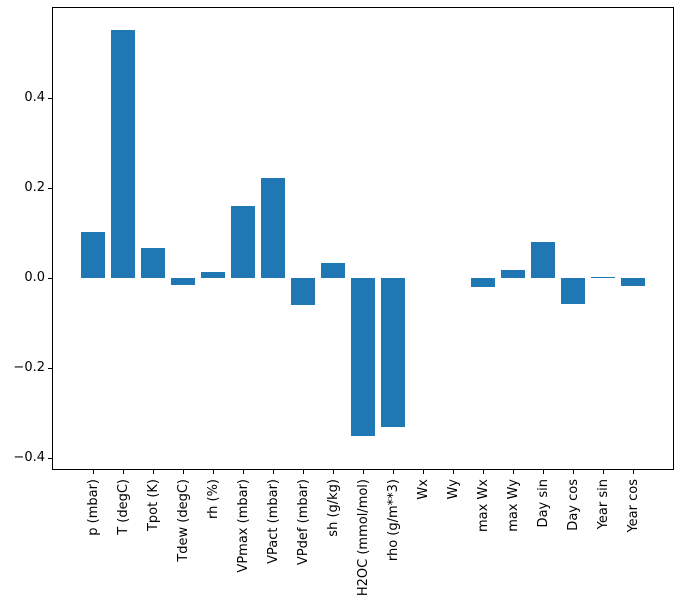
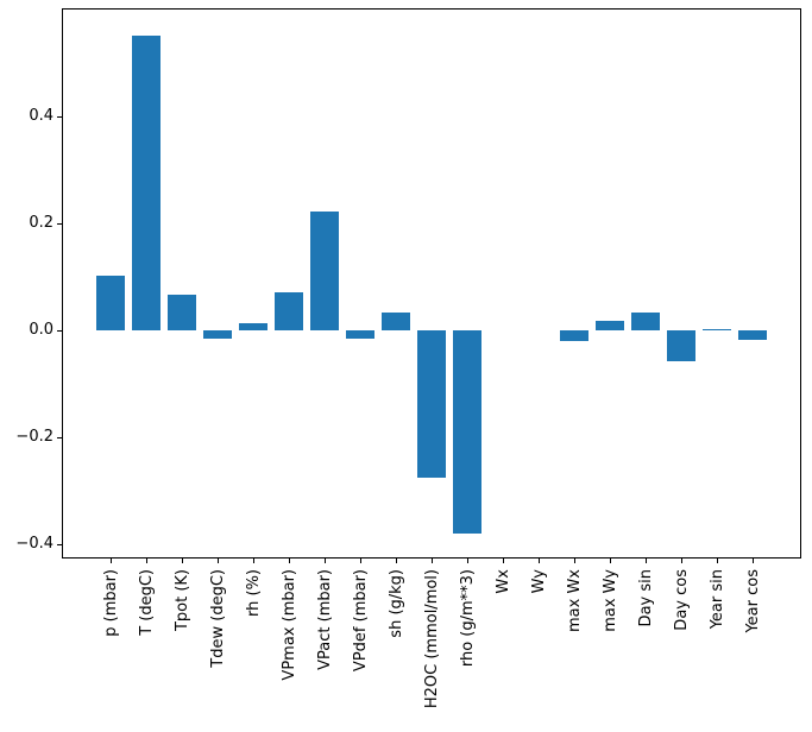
VPmax (mbar): 0.16 -> 0.07
VPdef (mbar): -0.06 -> -0.02
H2OC (mmol/mol): -0.35 -> -0.27
rho (g/m**3): -0.33 -> -0.38
Day sin: 0.08 -> 0.04
